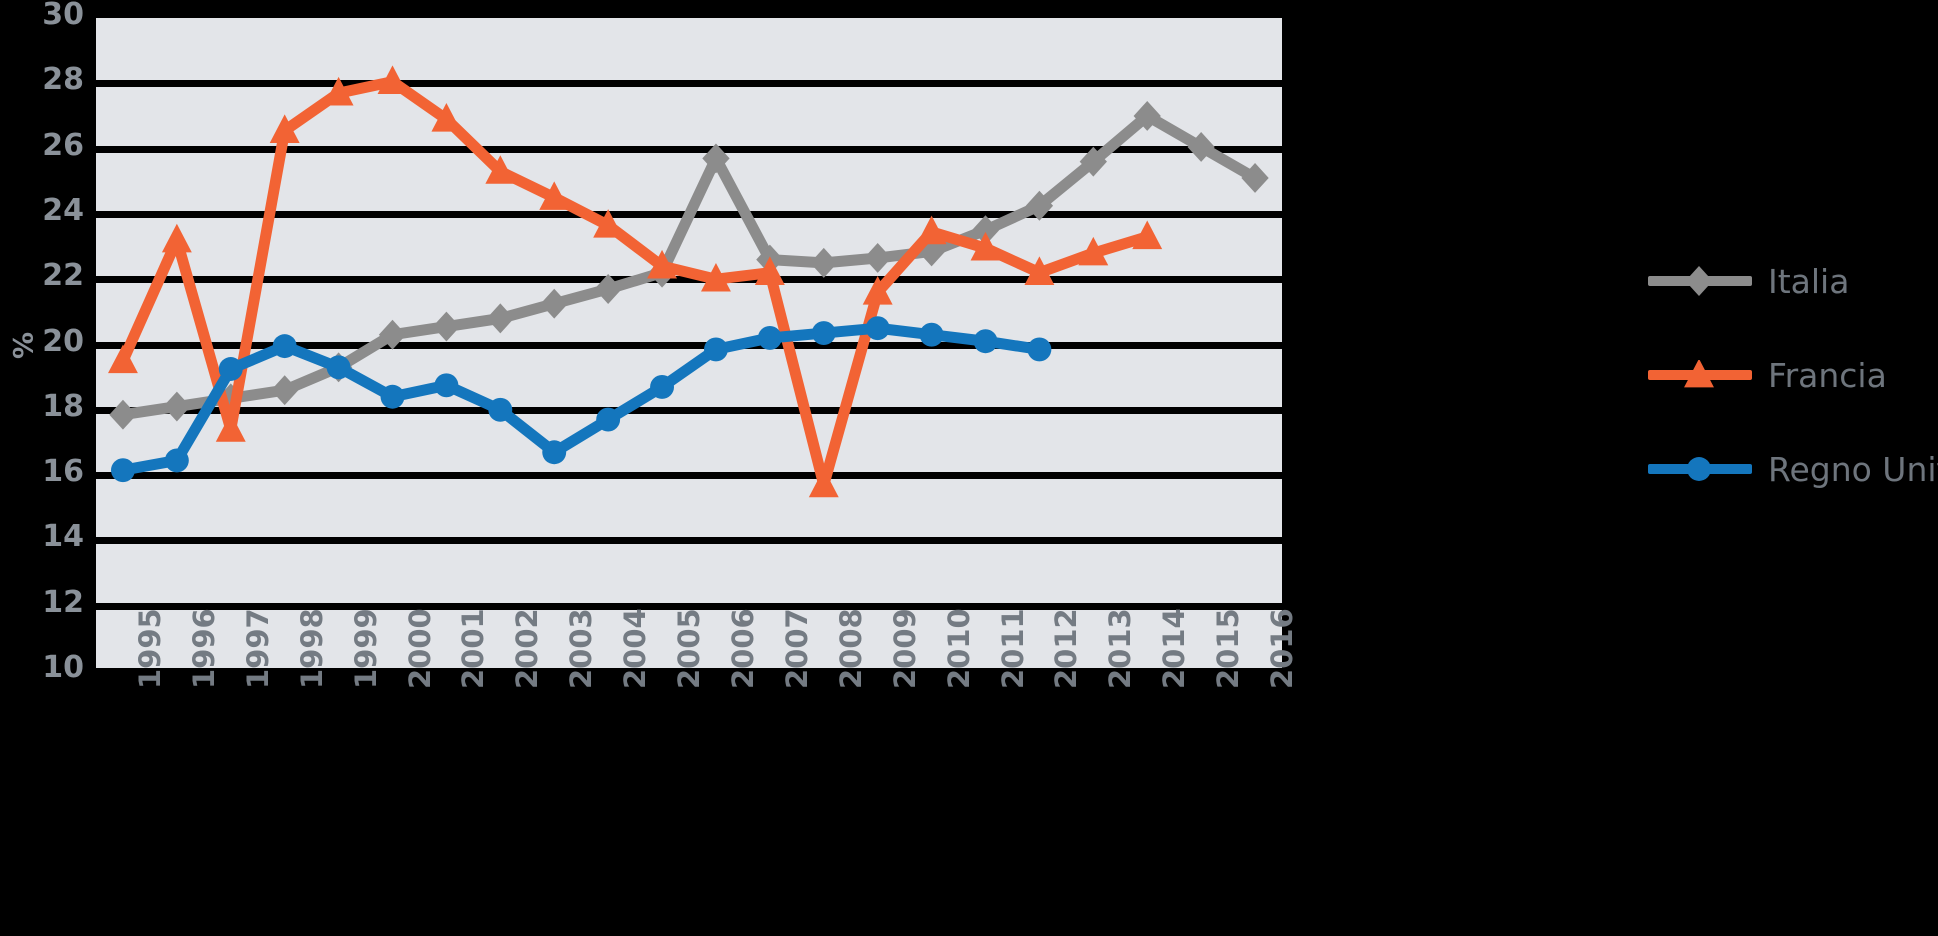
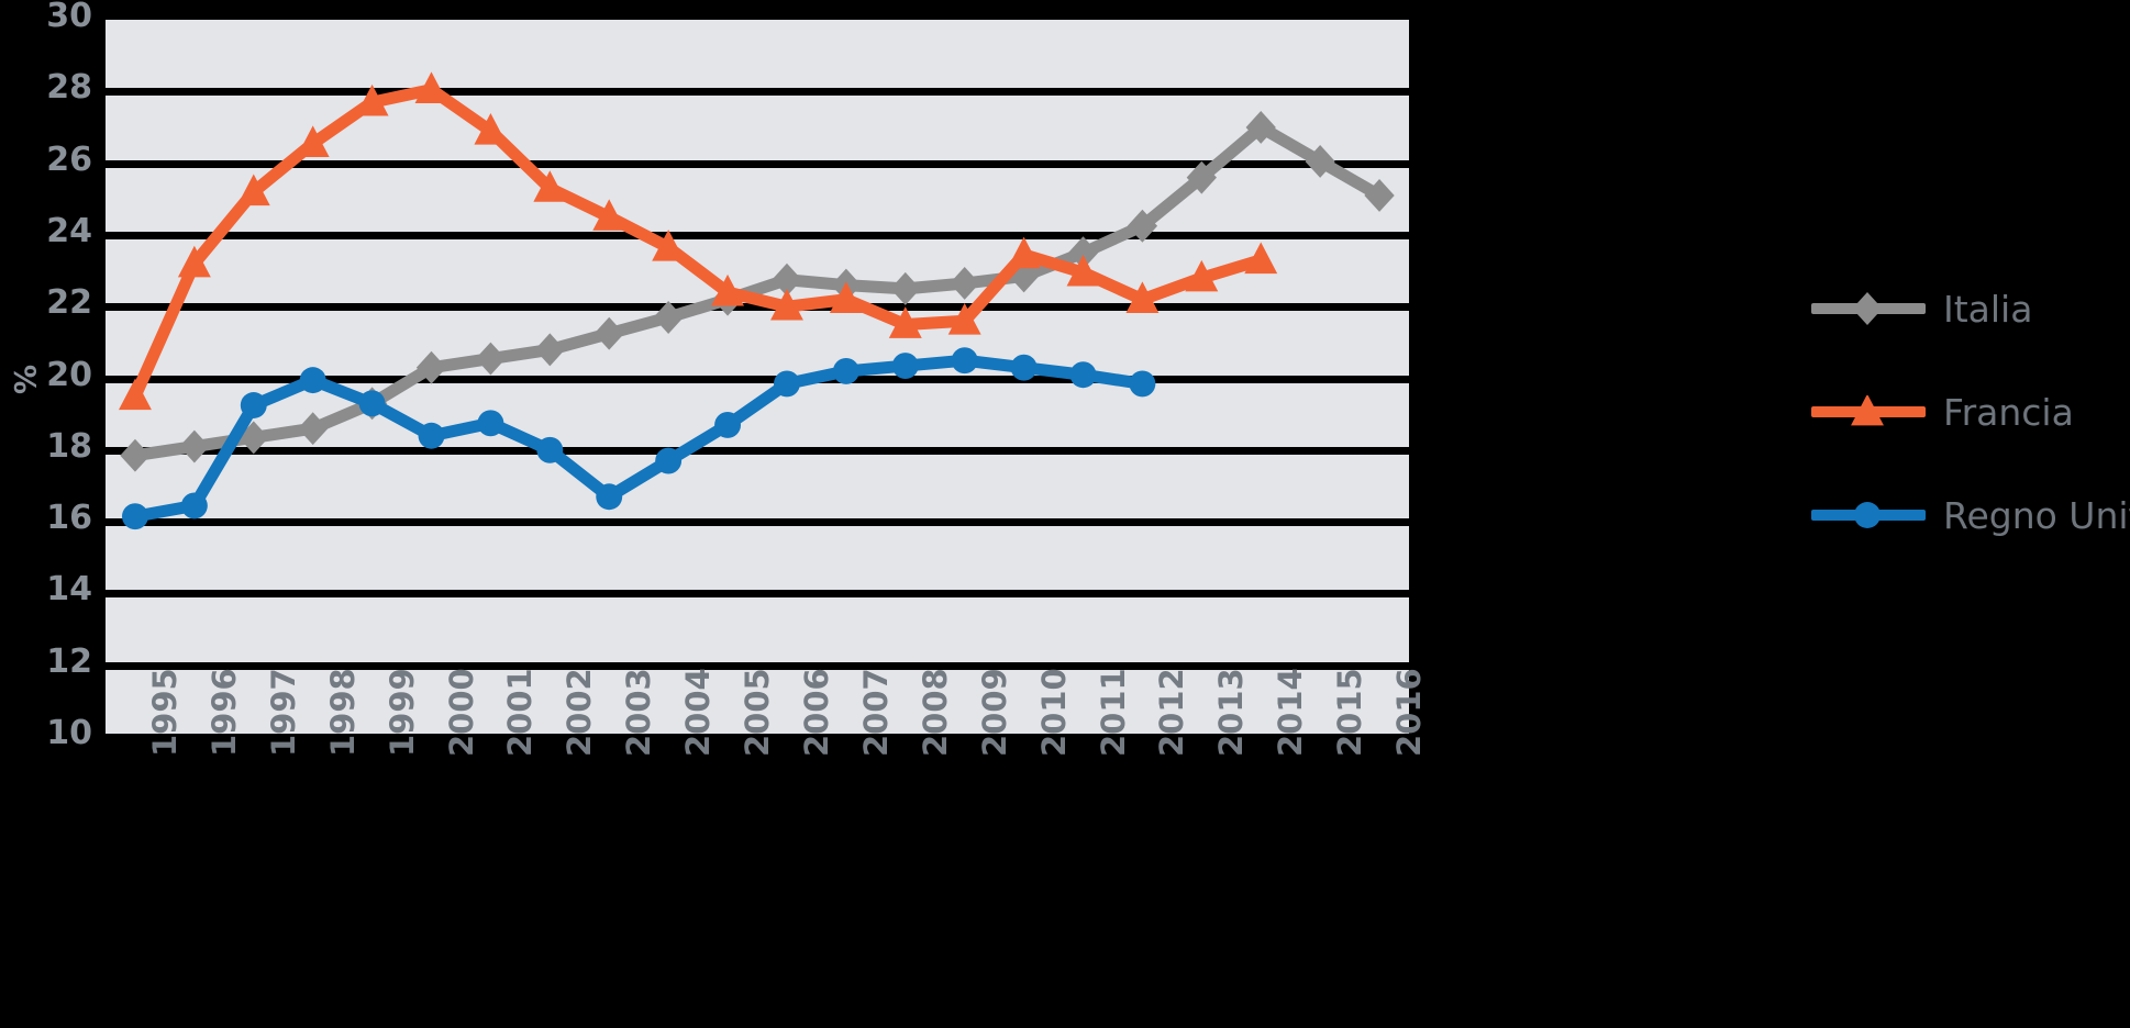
Francia/1997: 17.4 -> 25.2
Italia/2006: 25.7 -> 22.8
Francia/2008: 15.7 -> 21.5
